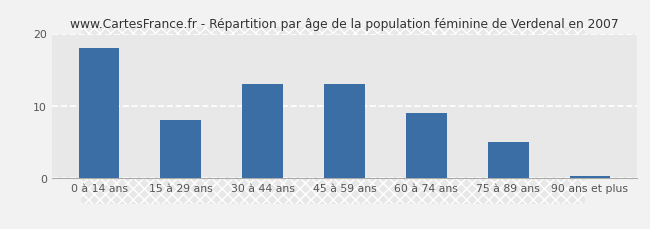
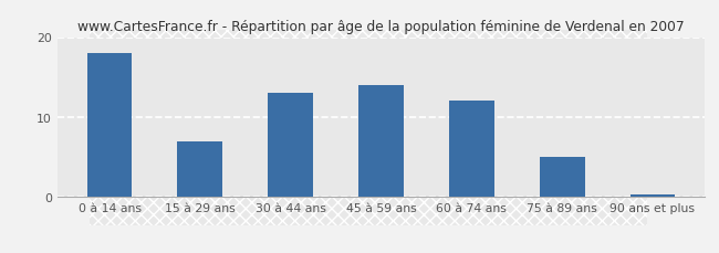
15 à 29 ans: 8.0 -> 7.0
45 à 59 ans: 13.0 -> 14.0
60 à 74 ans: 9.0 -> 12.0
